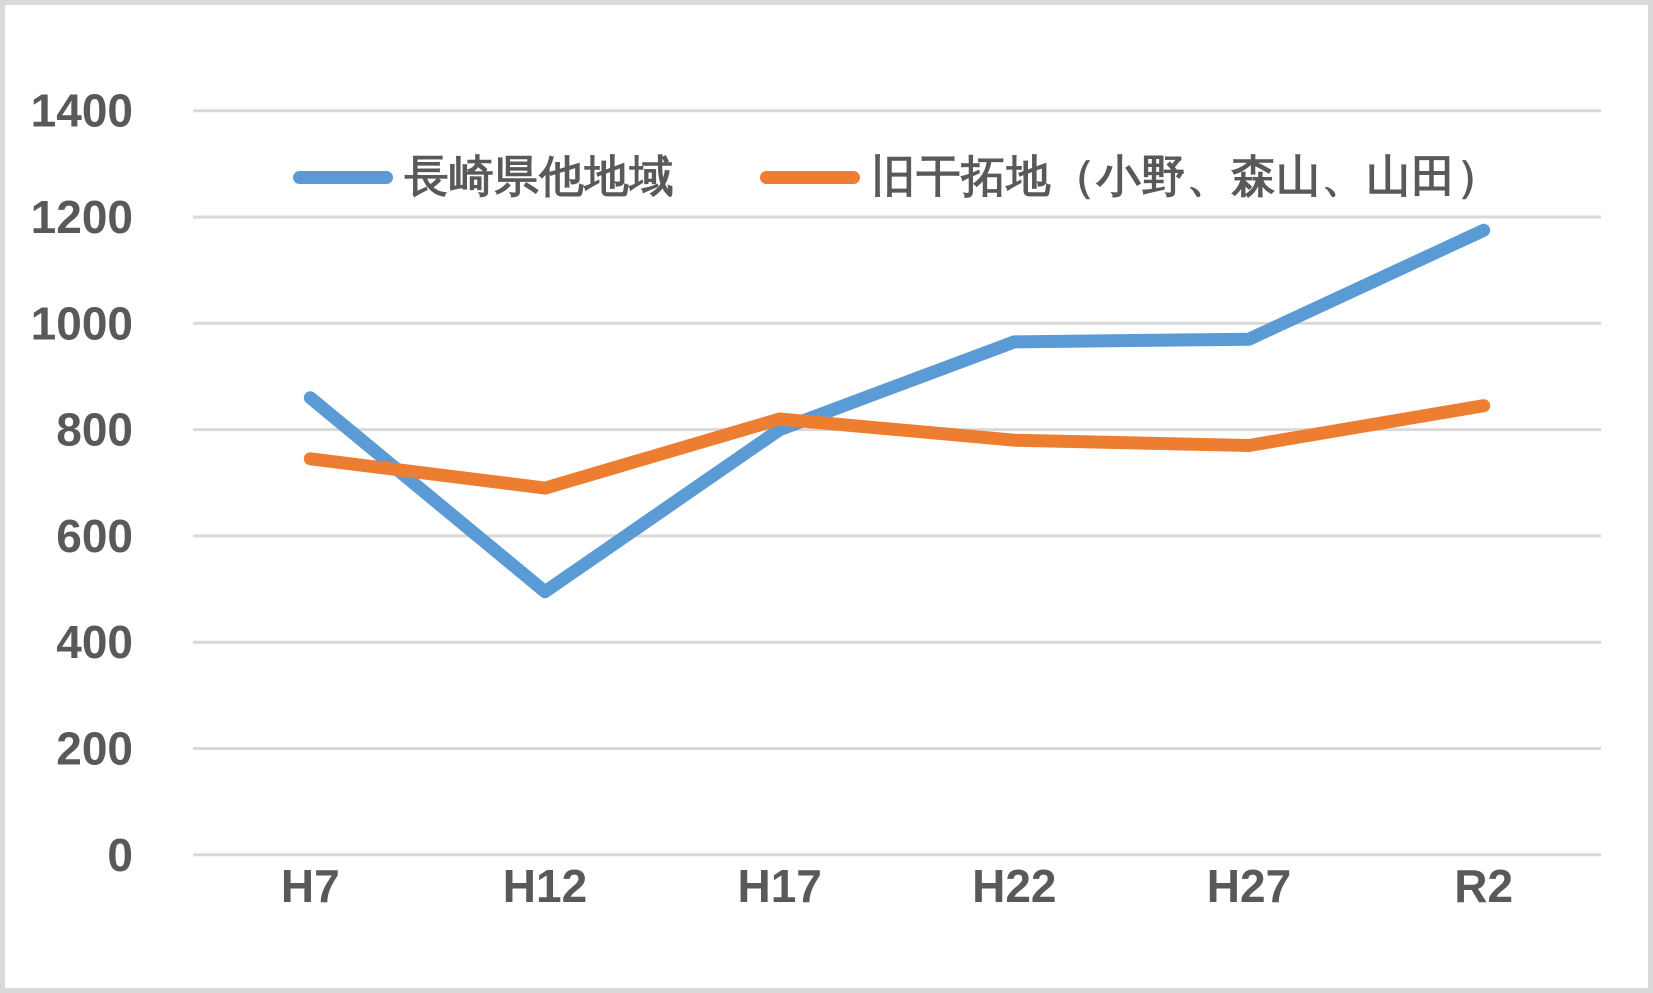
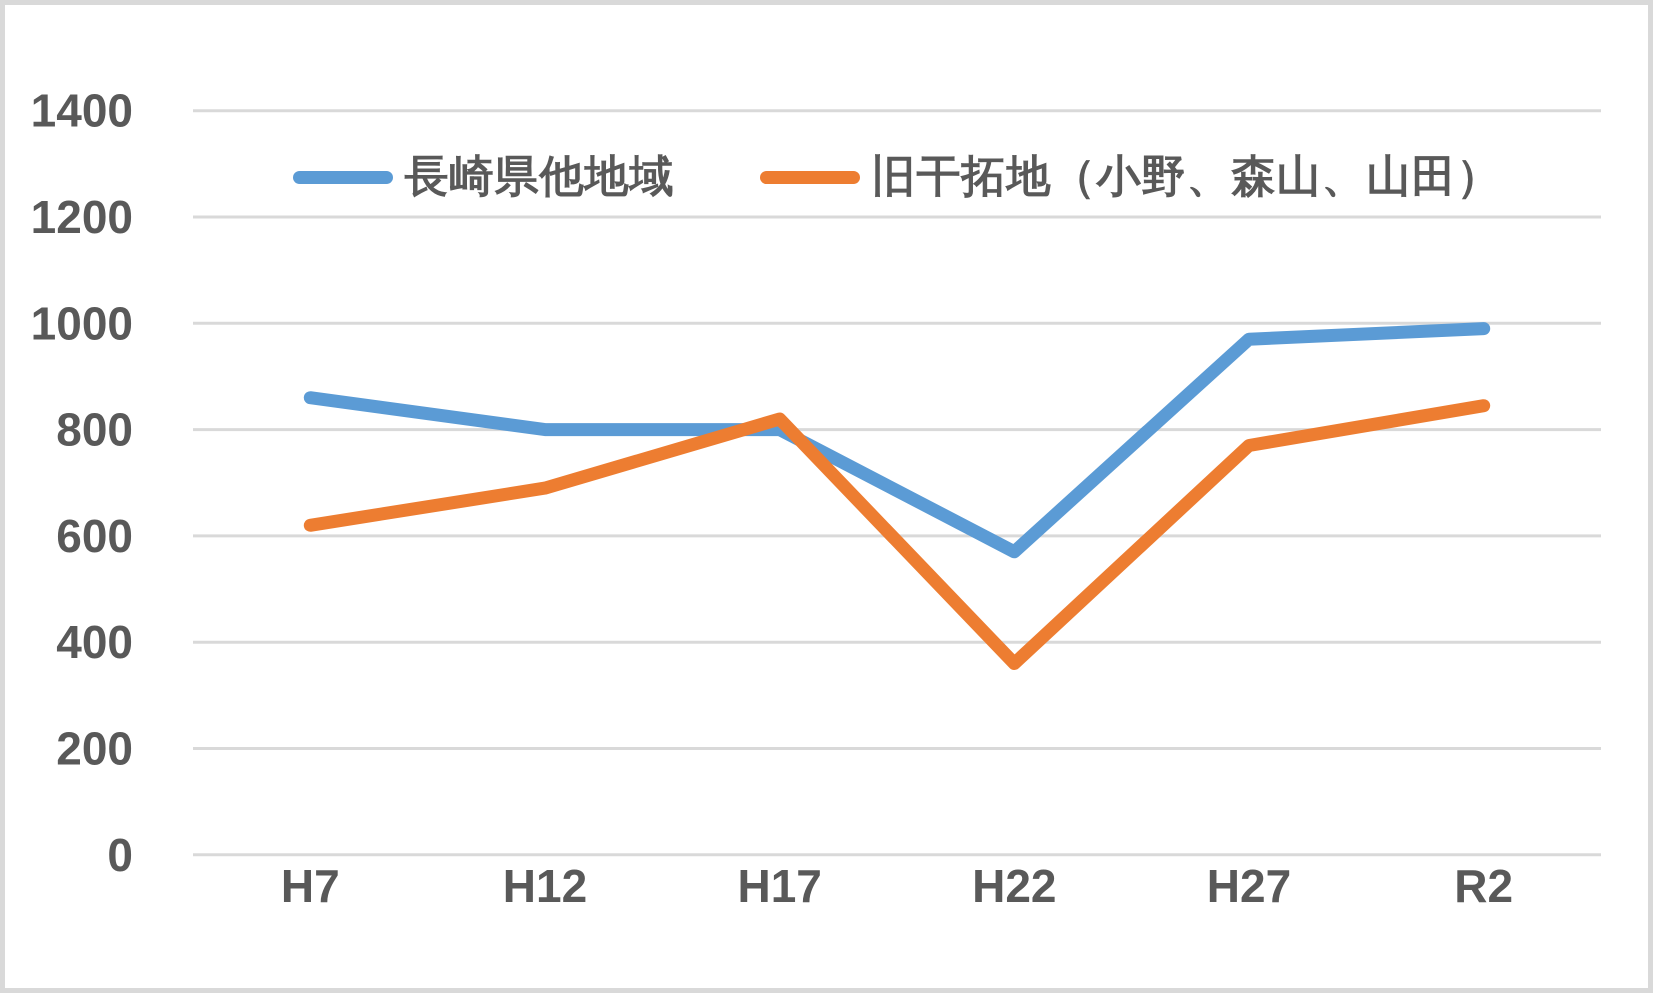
旧干拓地（小野、森山、山田）/H7: 740 -> 620
長崎県他地域/H12: 500 -> 800
長崎県他地域/H22: 960 -> 570
旧干拓地（小野、森山、山田）/H22: 780 -> 360
長崎県他地域/R2: 1180 -> 990
